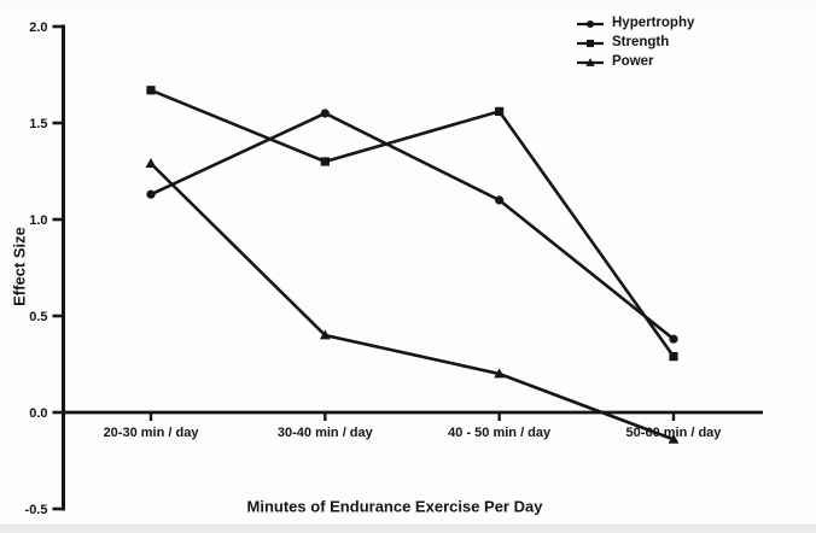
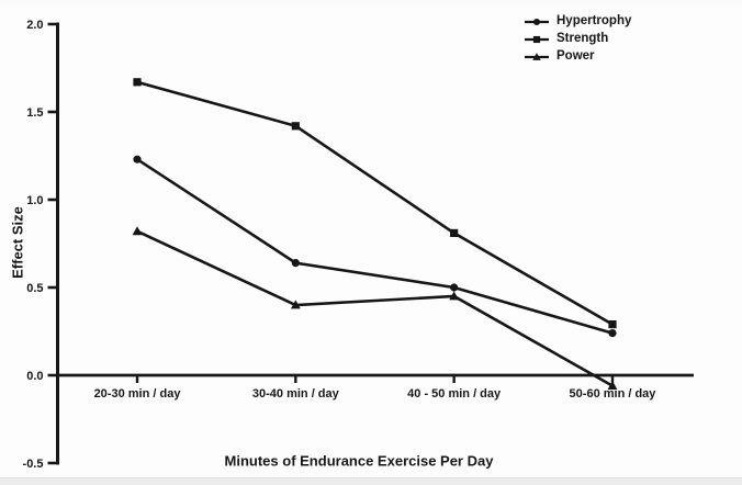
Hypertrophy/20-30 min / day: 1.13 -> 1.23
Power/20-30 min / day: 1.29 -> 0.82
Hypertrophy/30-40 min / day: 1.55 -> 0.64
Strength/30-40 min / day: 1.30 -> 1.42
Hypertrophy/40 - 50 min / day: 1.10 -> 0.50
Strength/40 - 50 min / day: 1.56 -> 0.81
Power/40 - 50 min / day: 0.20 -> 0.45
Hypertrophy/50-60 min / day: 0.38 -> 0.24
Power/50-60 min / day: -0.14 -> -0.06
